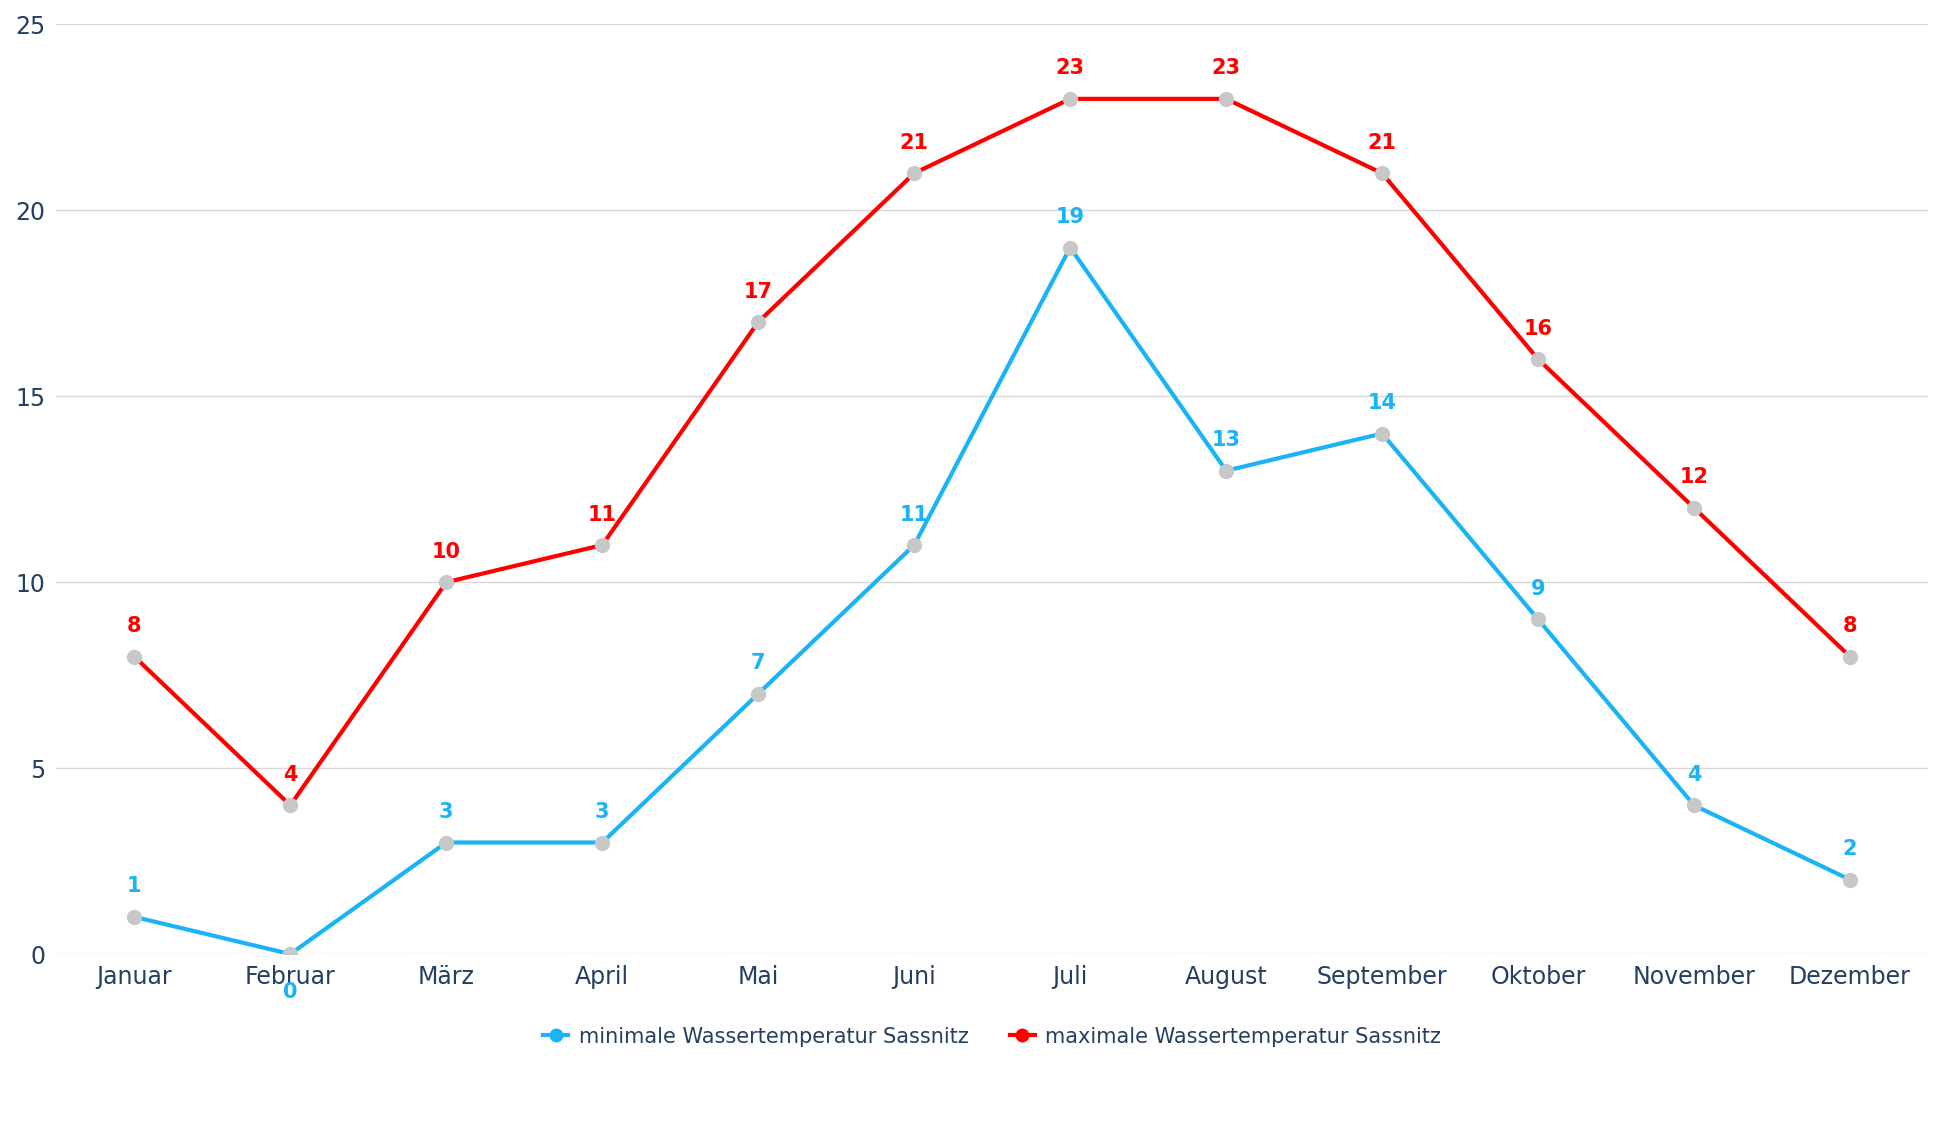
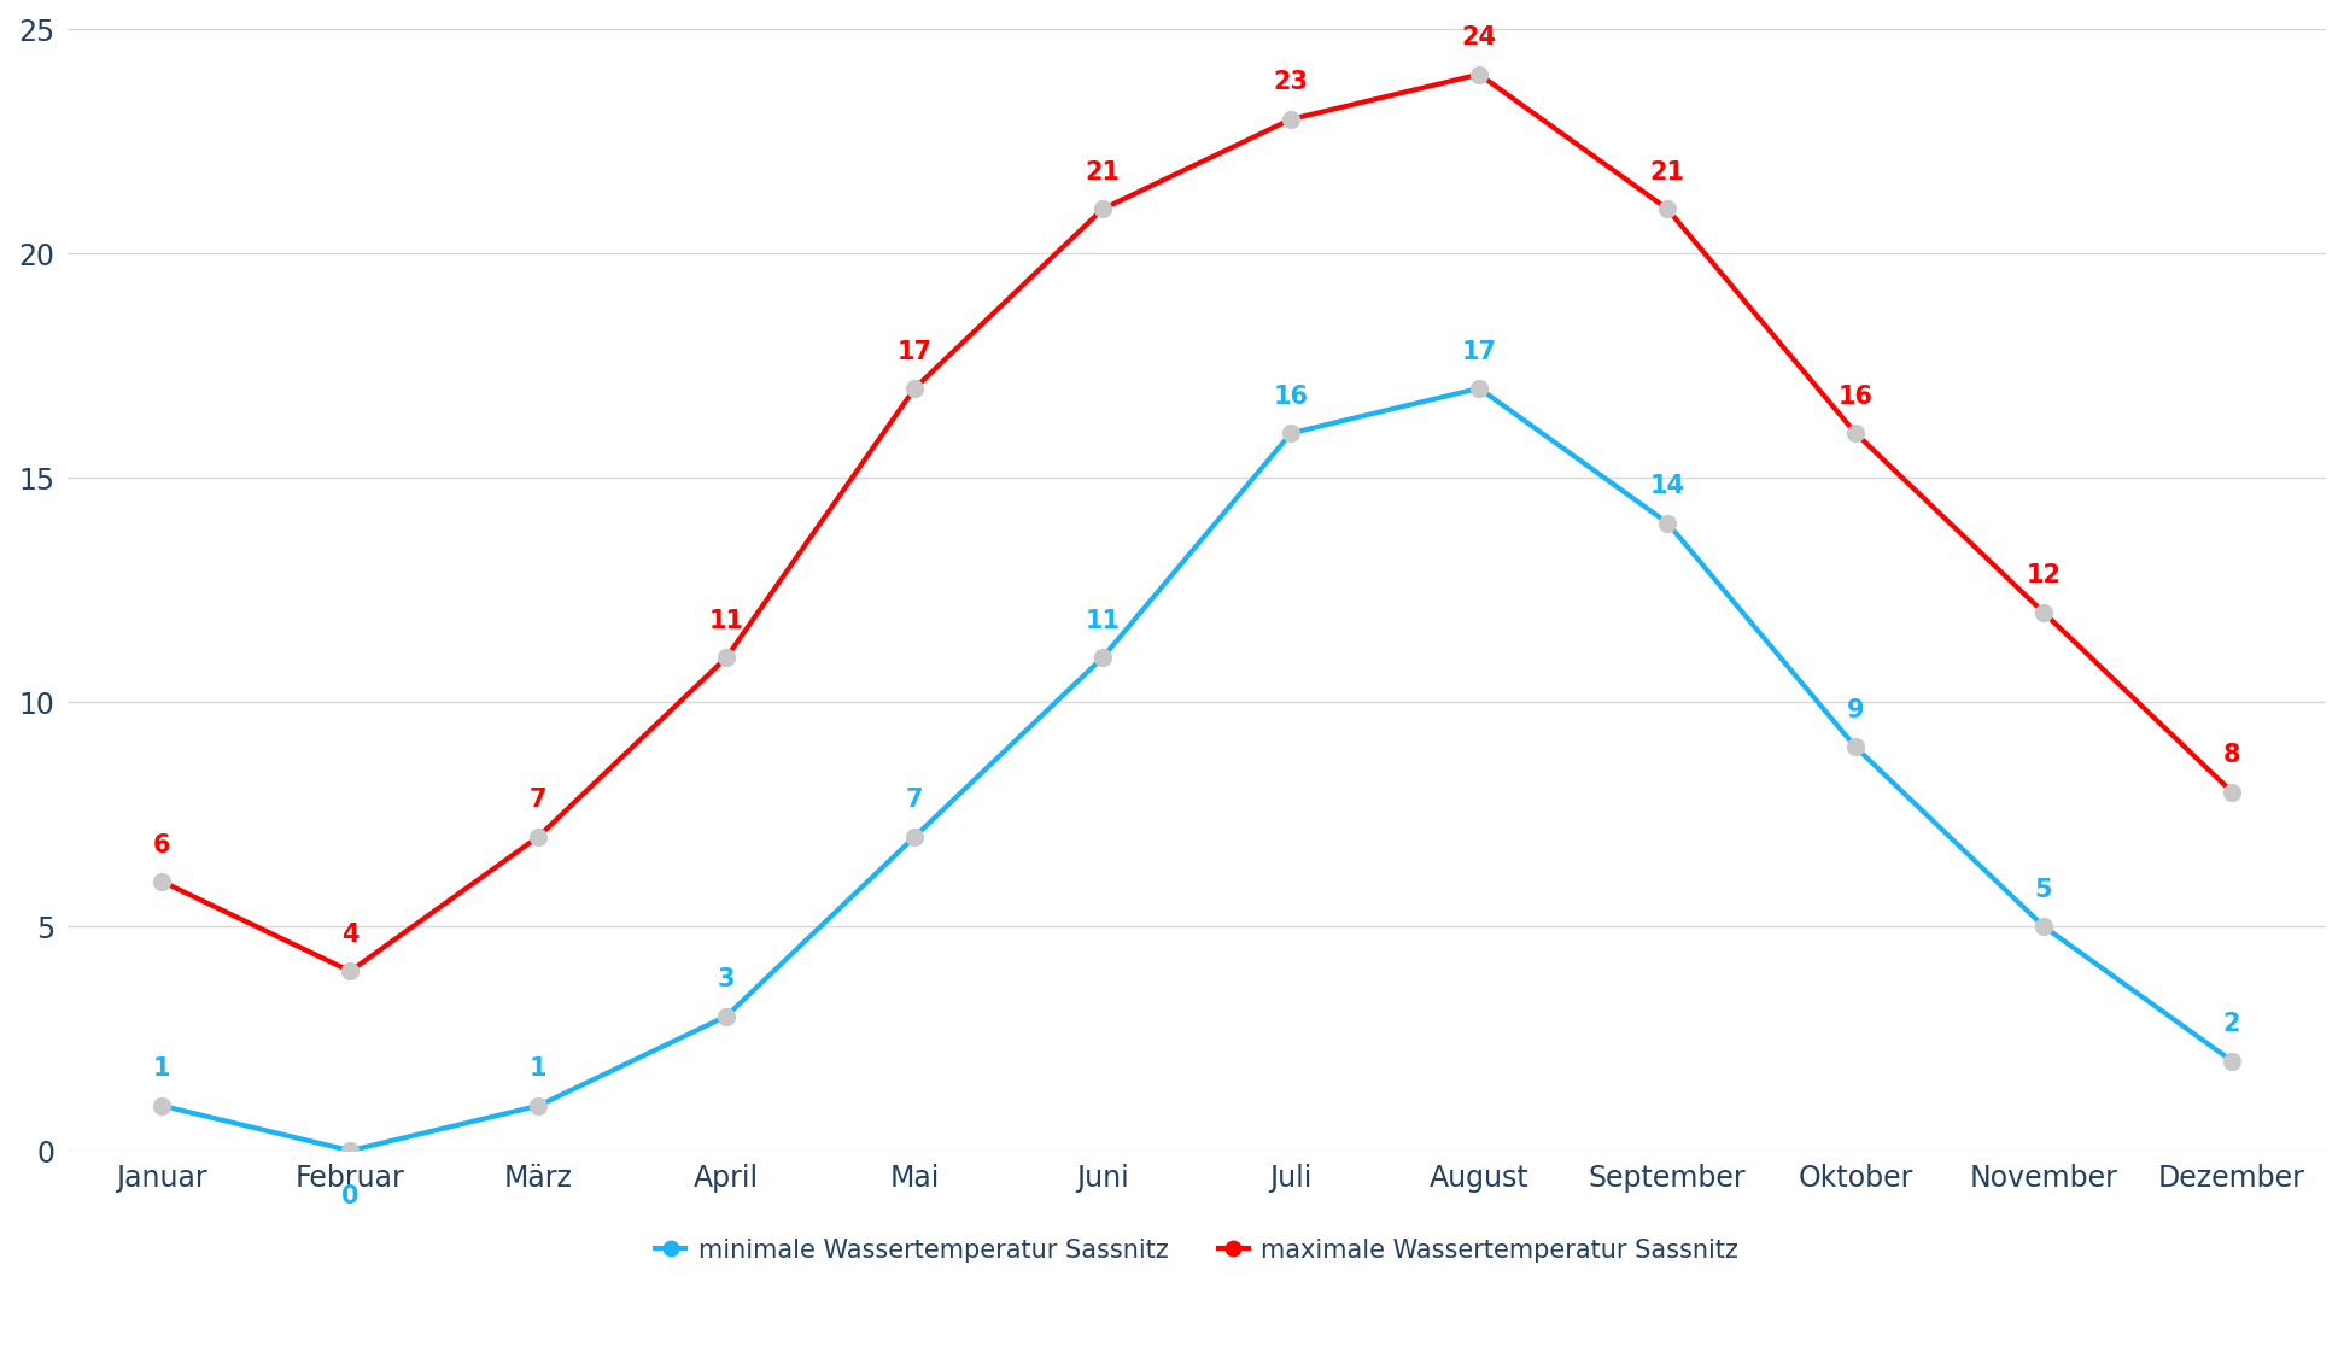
maximale Wassertemperatur Sassnitz/Januar: 8 -> 6
minimale Wassertemperatur Sassnitz/März: 3 -> 1
maximale Wassertemperatur Sassnitz/März: 10 -> 7
minimale Wassertemperatur Sassnitz/Juli: 19 -> 16
minimale Wassertemperatur Sassnitz/August: 13 -> 17
maximale Wassertemperatur Sassnitz/August: 23 -> 24
minimale Wassertemperatur Sassnitz/November: 4 -> 5
